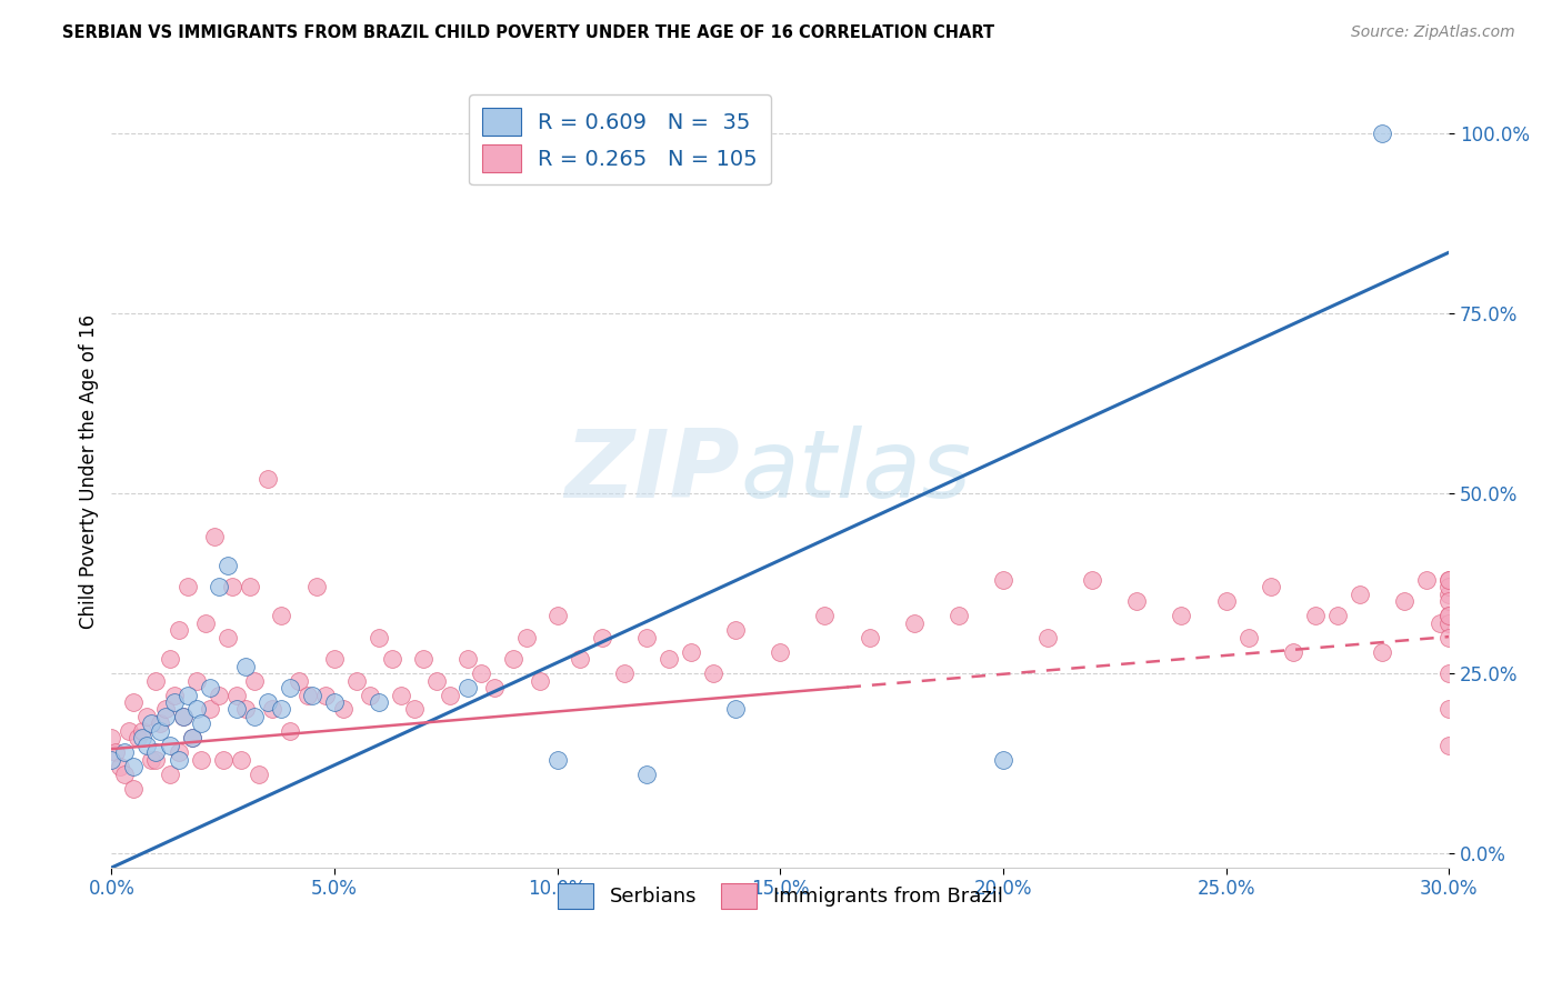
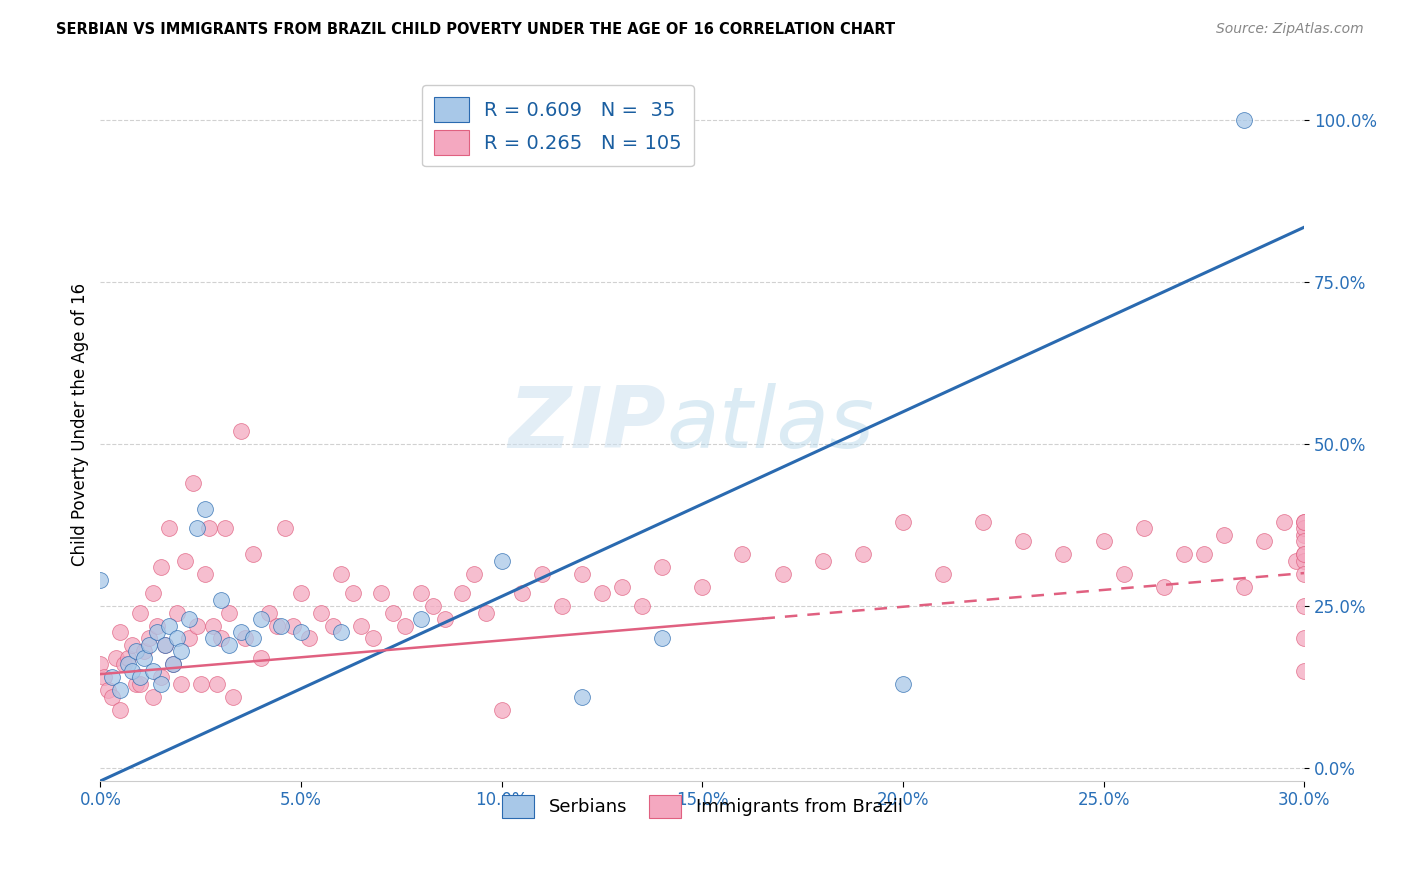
Serbians/0.0%: 13% -> 29%
Serbians/10.0%: 13% -> 32%
Immigrants from Brazil/10.0%: 33% -> 9%
